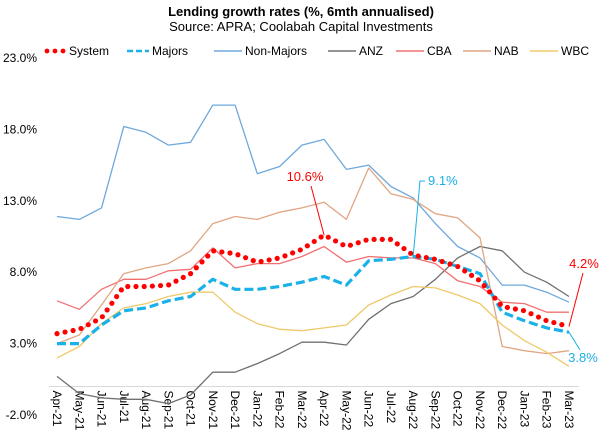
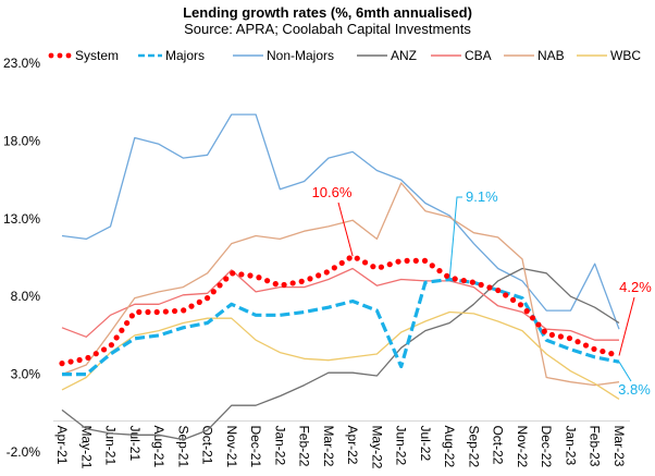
Non-Majors/May-22: 15.2% -> 16.1%
Majors/Jun-22: 8.8% -> 3.5%
Non-Majors/Feb-23: 6.6% -> 10.1%
